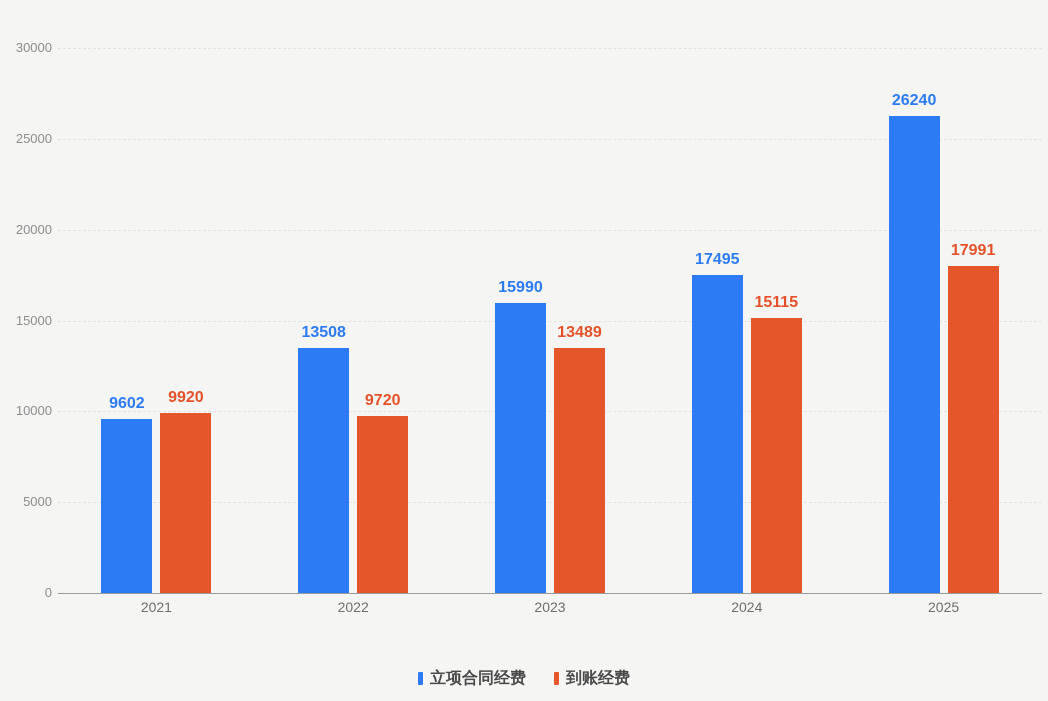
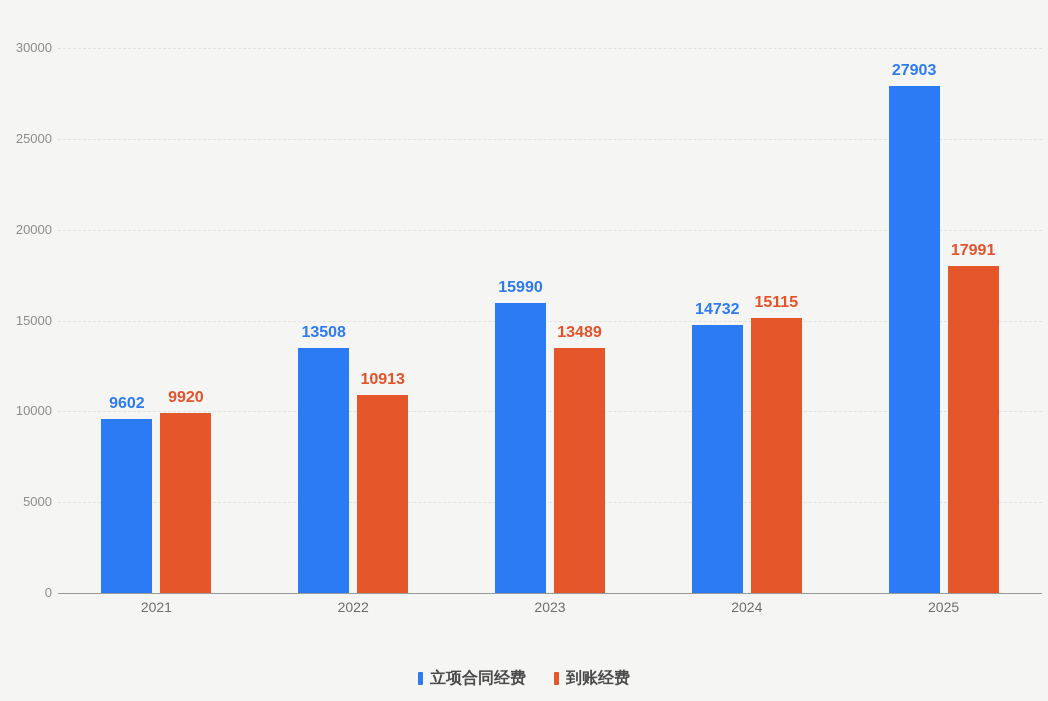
到账经费/2022: 9720 -> 10913
立项合同经费/2024: 17495 -> 14732
立项合同经费/2025: 26240 -> 27903
